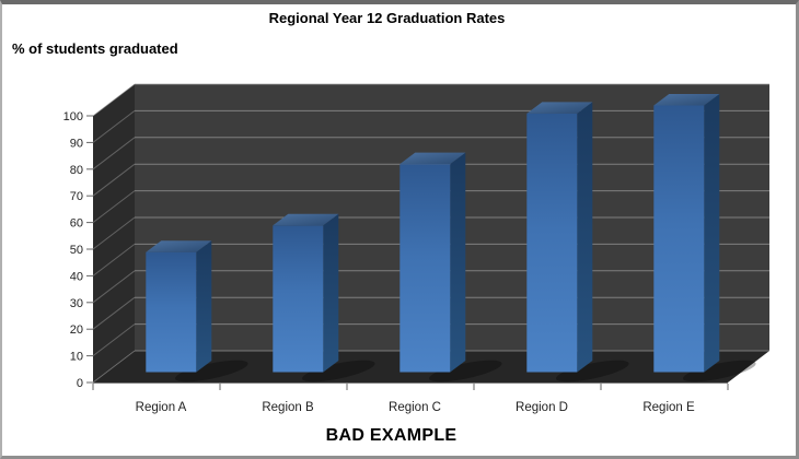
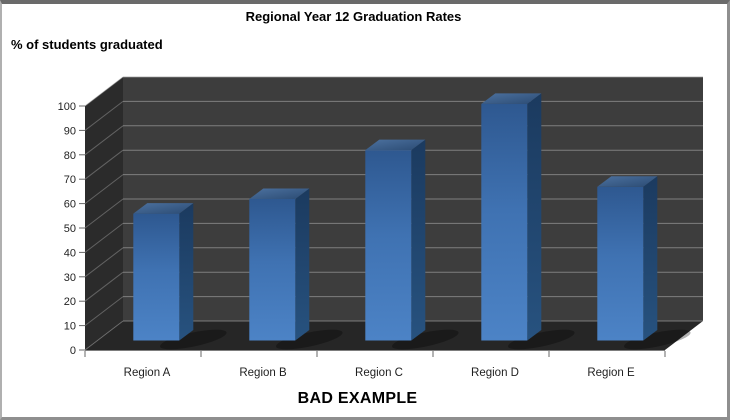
Region A: 45 -> 52
Region B: 55 -> 58
Region E: 100 -> 63
